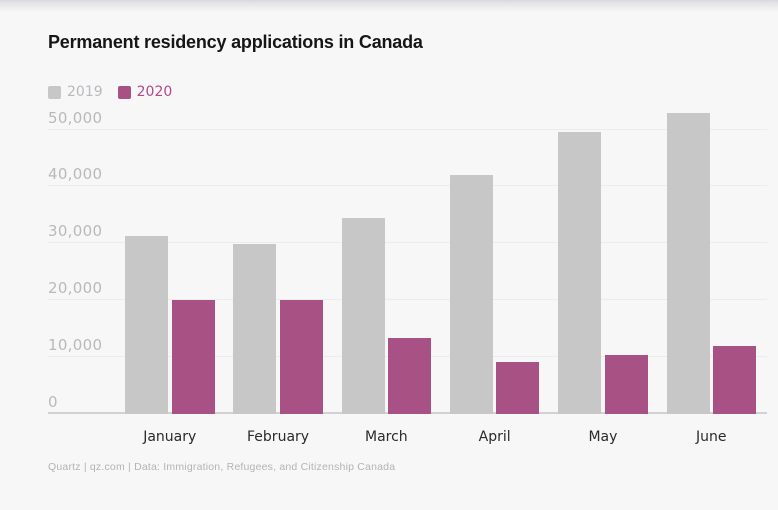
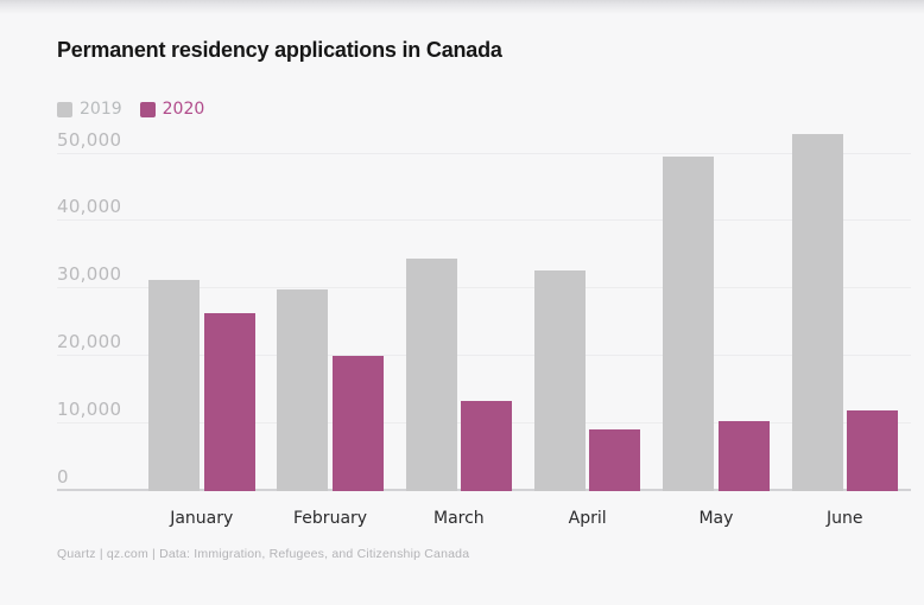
2020/January: 20000 -> 26000
2019/April: 42000 -> 33000
